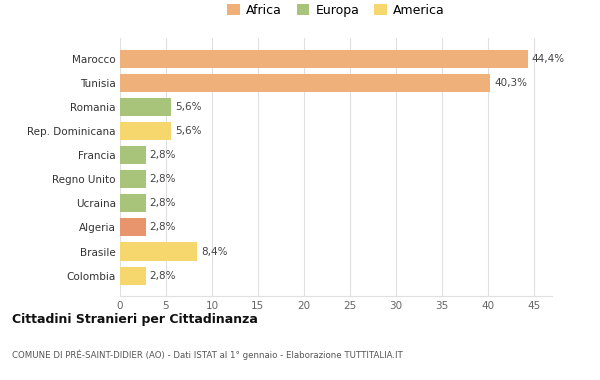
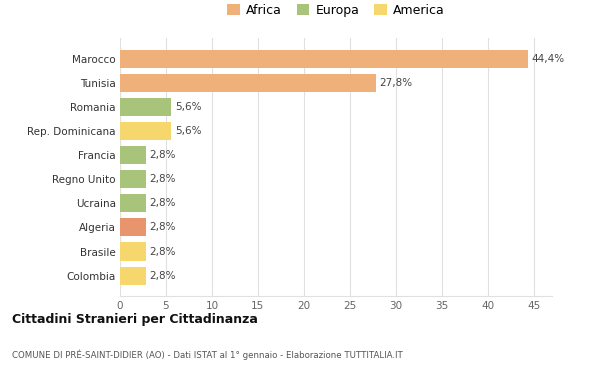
Tunisia: 40,3% -> 27,8%
Brasile: 8,4% -> 2,8%
